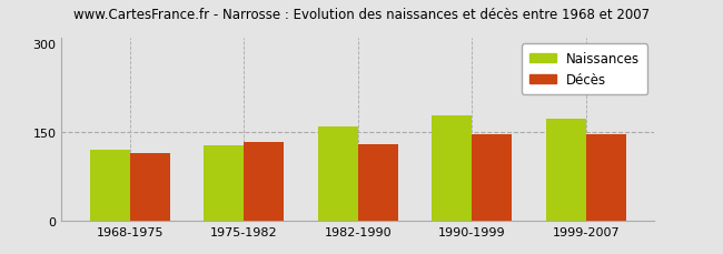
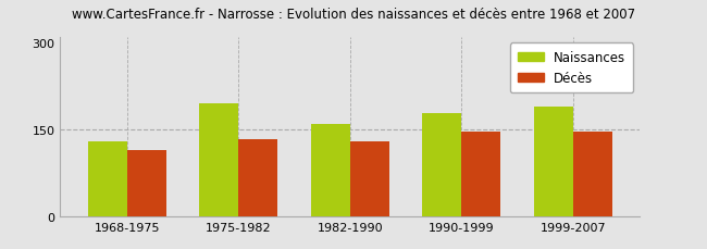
Naissances/1968-1975: 120 -> 130
Naissances/1975-1982: 128 -> 194
Naissances/1999-2007: 172 -> 190
